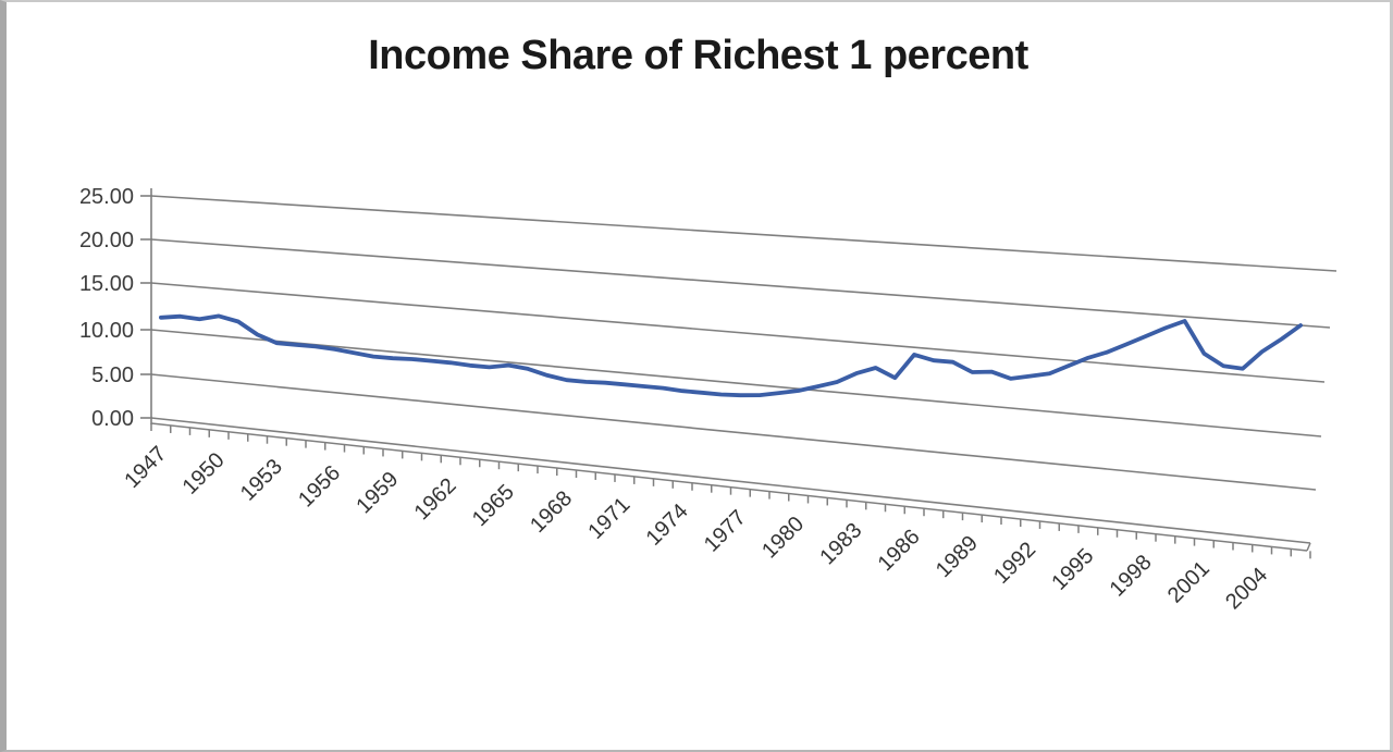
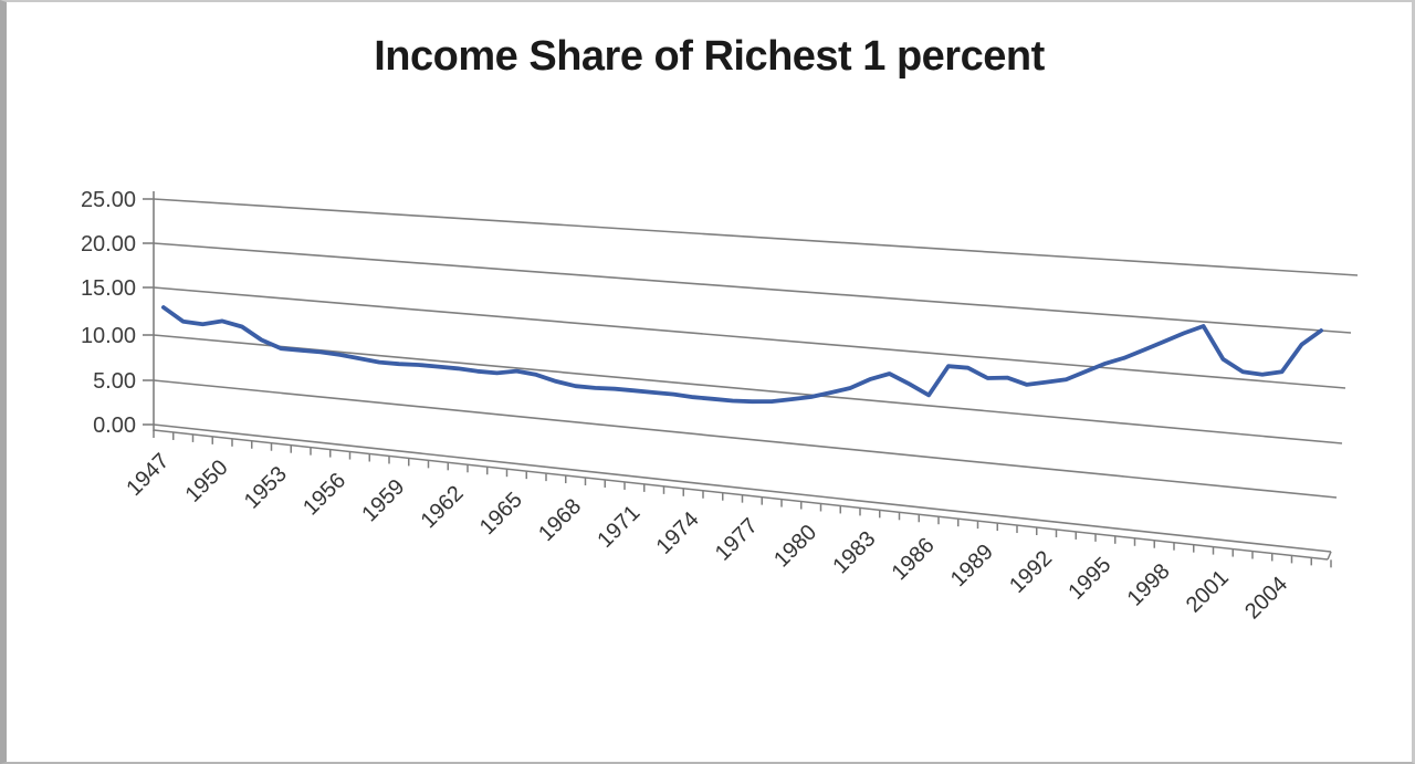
1947: 11 -> 13
1986: 14 -> 11
2004: 17 -> 16
